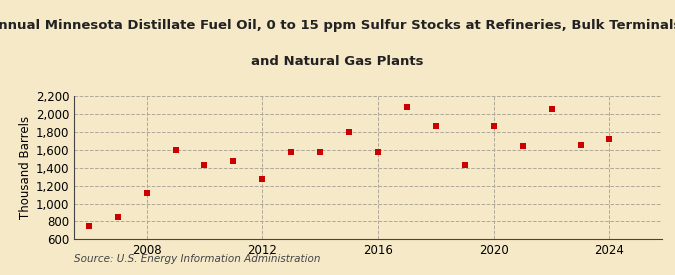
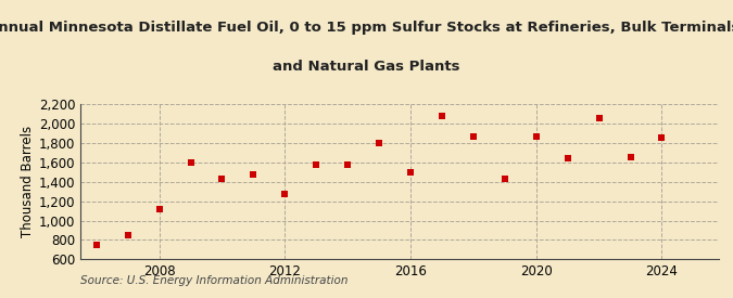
2016: 1,580 -> 1,500
2024: 1,720 -> 1,860
